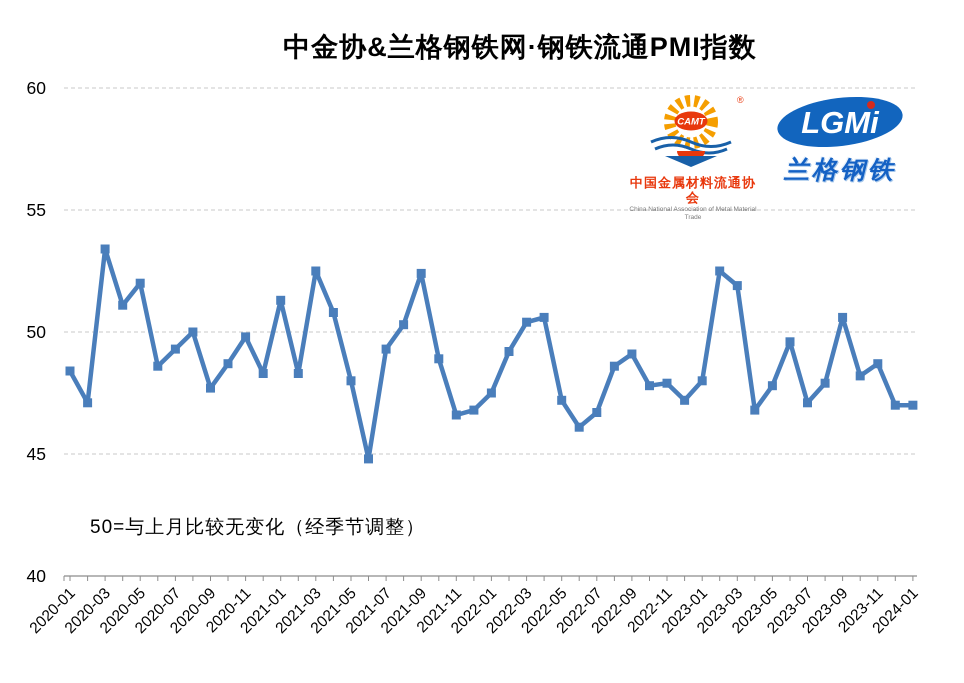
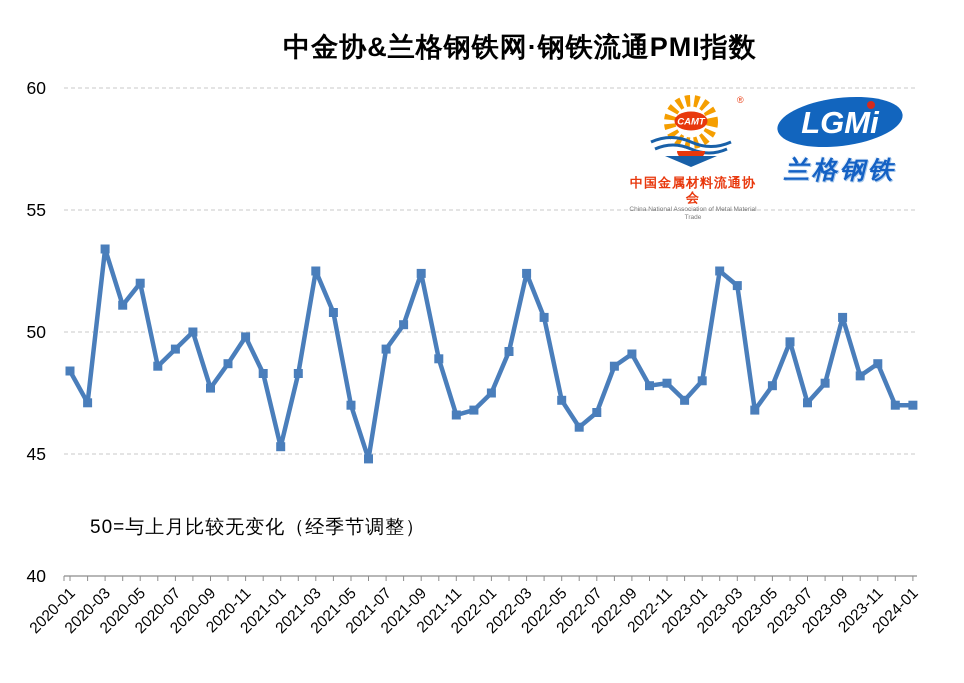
2021-01: 51.3 -> 45.3
2021-05: 48.0 -> 47.0
2022-03: 50.4 -> 52.4
